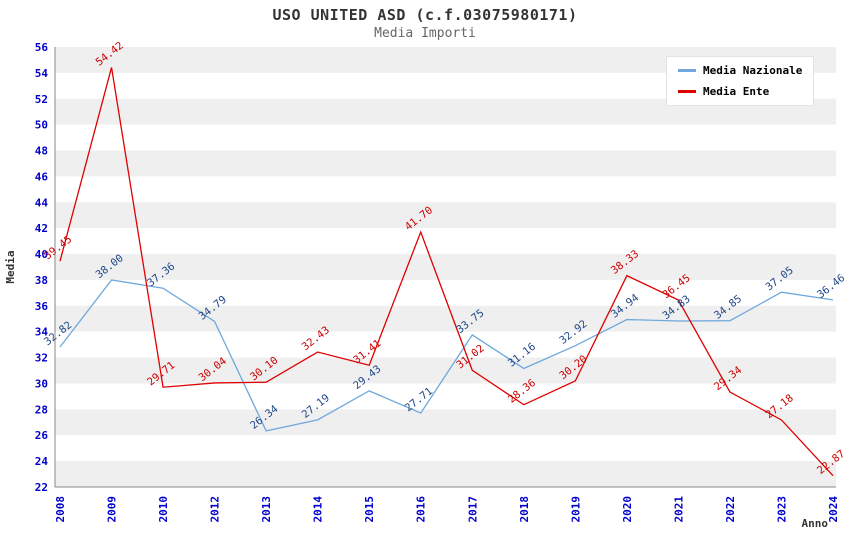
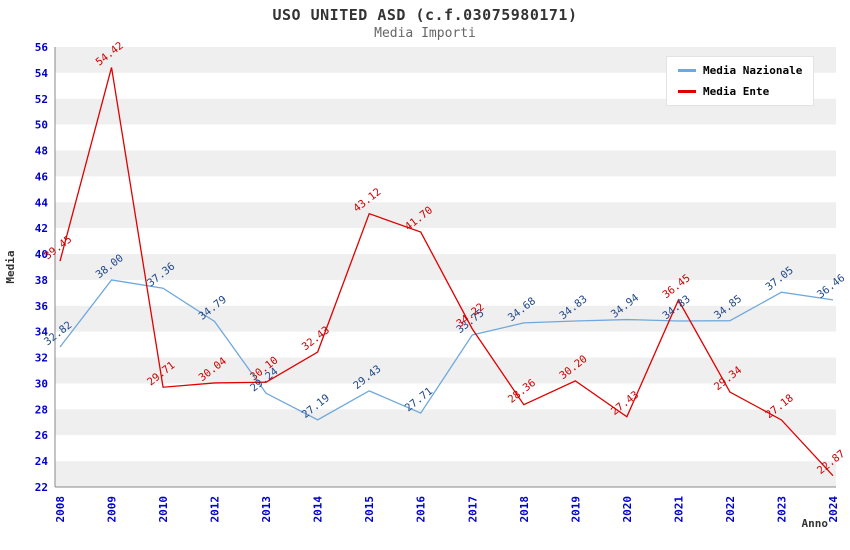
Media Nazionale/2013: 26.34 -> 29.24
Media Ente/2015: 31.41 -> 43.12
Media Ente/2017: 31.02 -> 34.22
Media Nazionale/2018: 31.16 -> 34.68
Media Nazionale/2019: 32.92 -> 34.83
Media Ente/2020: 38.33 -> 27.43
